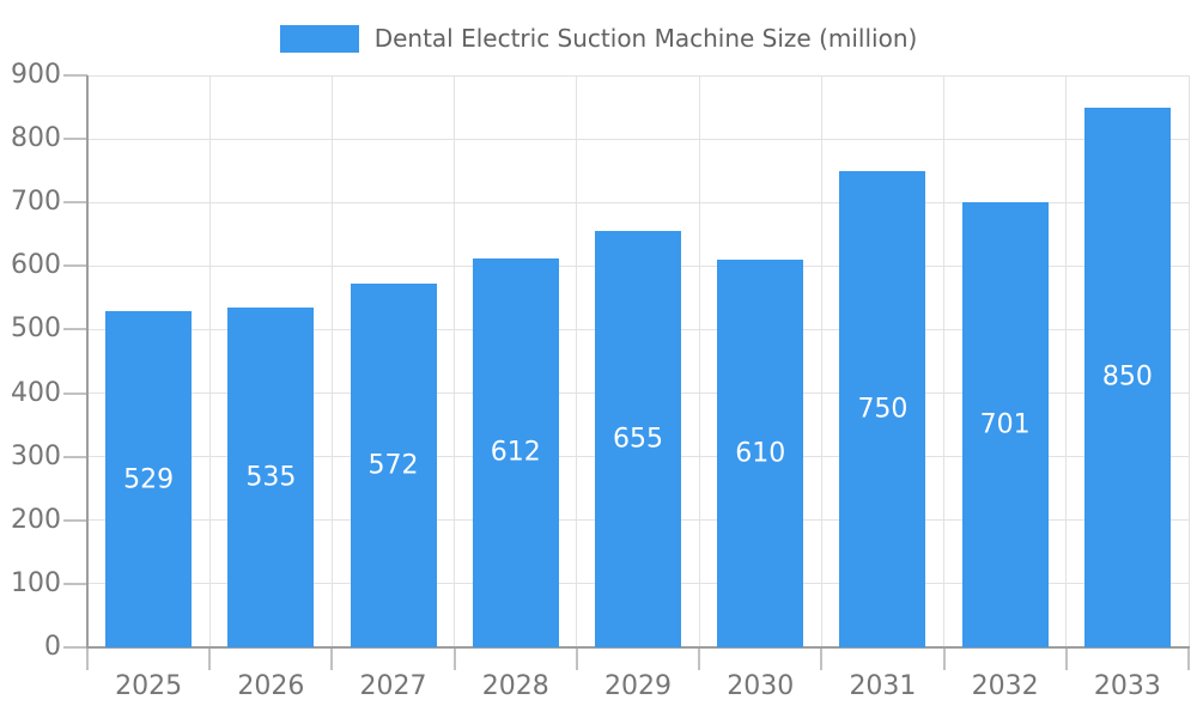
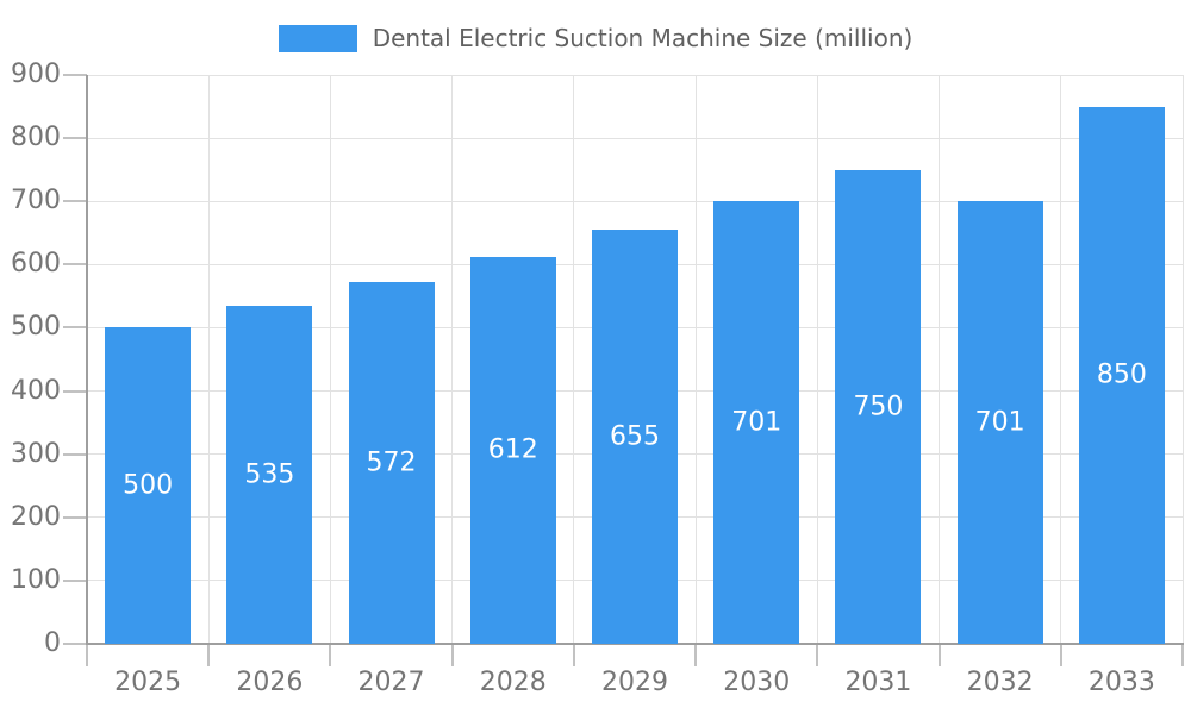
2025: 529 -> 500
2030: 610 -> 701
